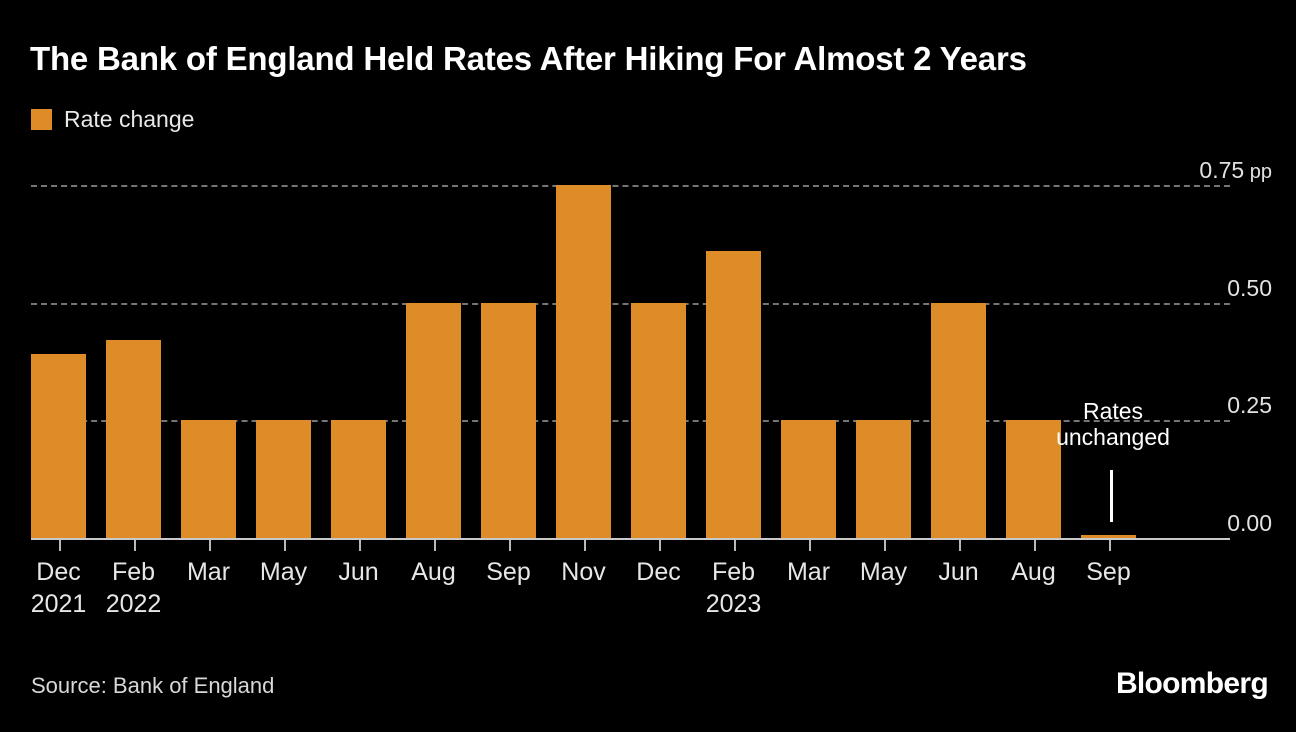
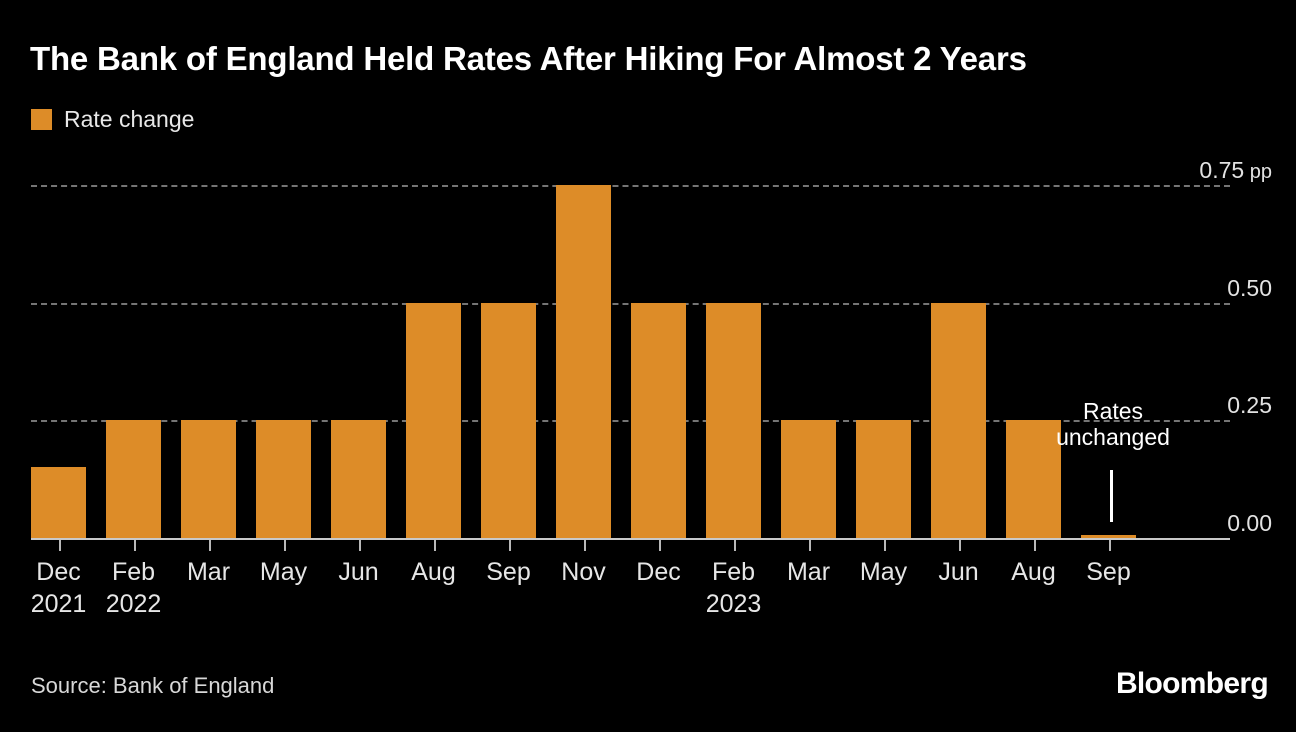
Dec 2021: 0.39 -> 0.15
Feb 2022: 0.42 -> 0.25
Feb 2023: 0.61 -> 0.50
